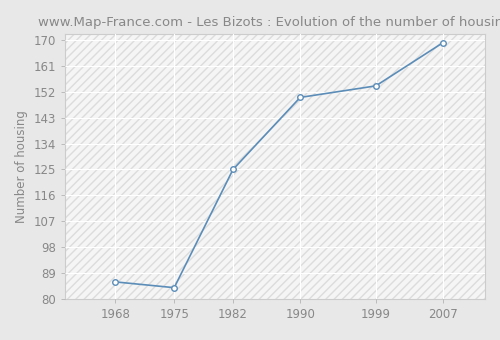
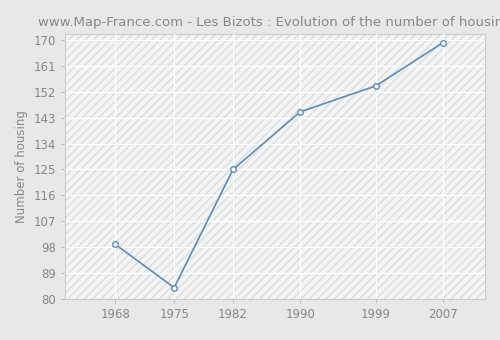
1968: 86 -> 99
1990: 150 -> 145
